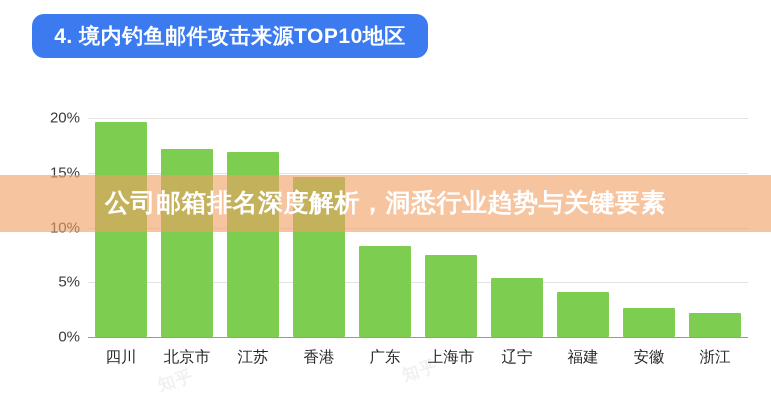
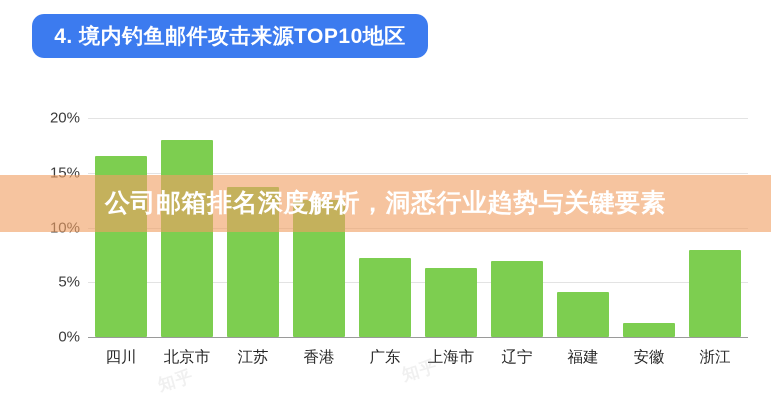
四川: 19.7% -> 16.6%
北京市: 17.2% -> 18.0%
江苏: 16.9% -> 13.7%
香港: 14.6% -> 12.5%
广东: 8.3% -> 7.2%
上海市: 7.5% -> 6.3%
辽宁: 5.4% -> 7.0%
安徽: 2.7% -> 1.3%
浙江: 2.2% -> 8.0%
